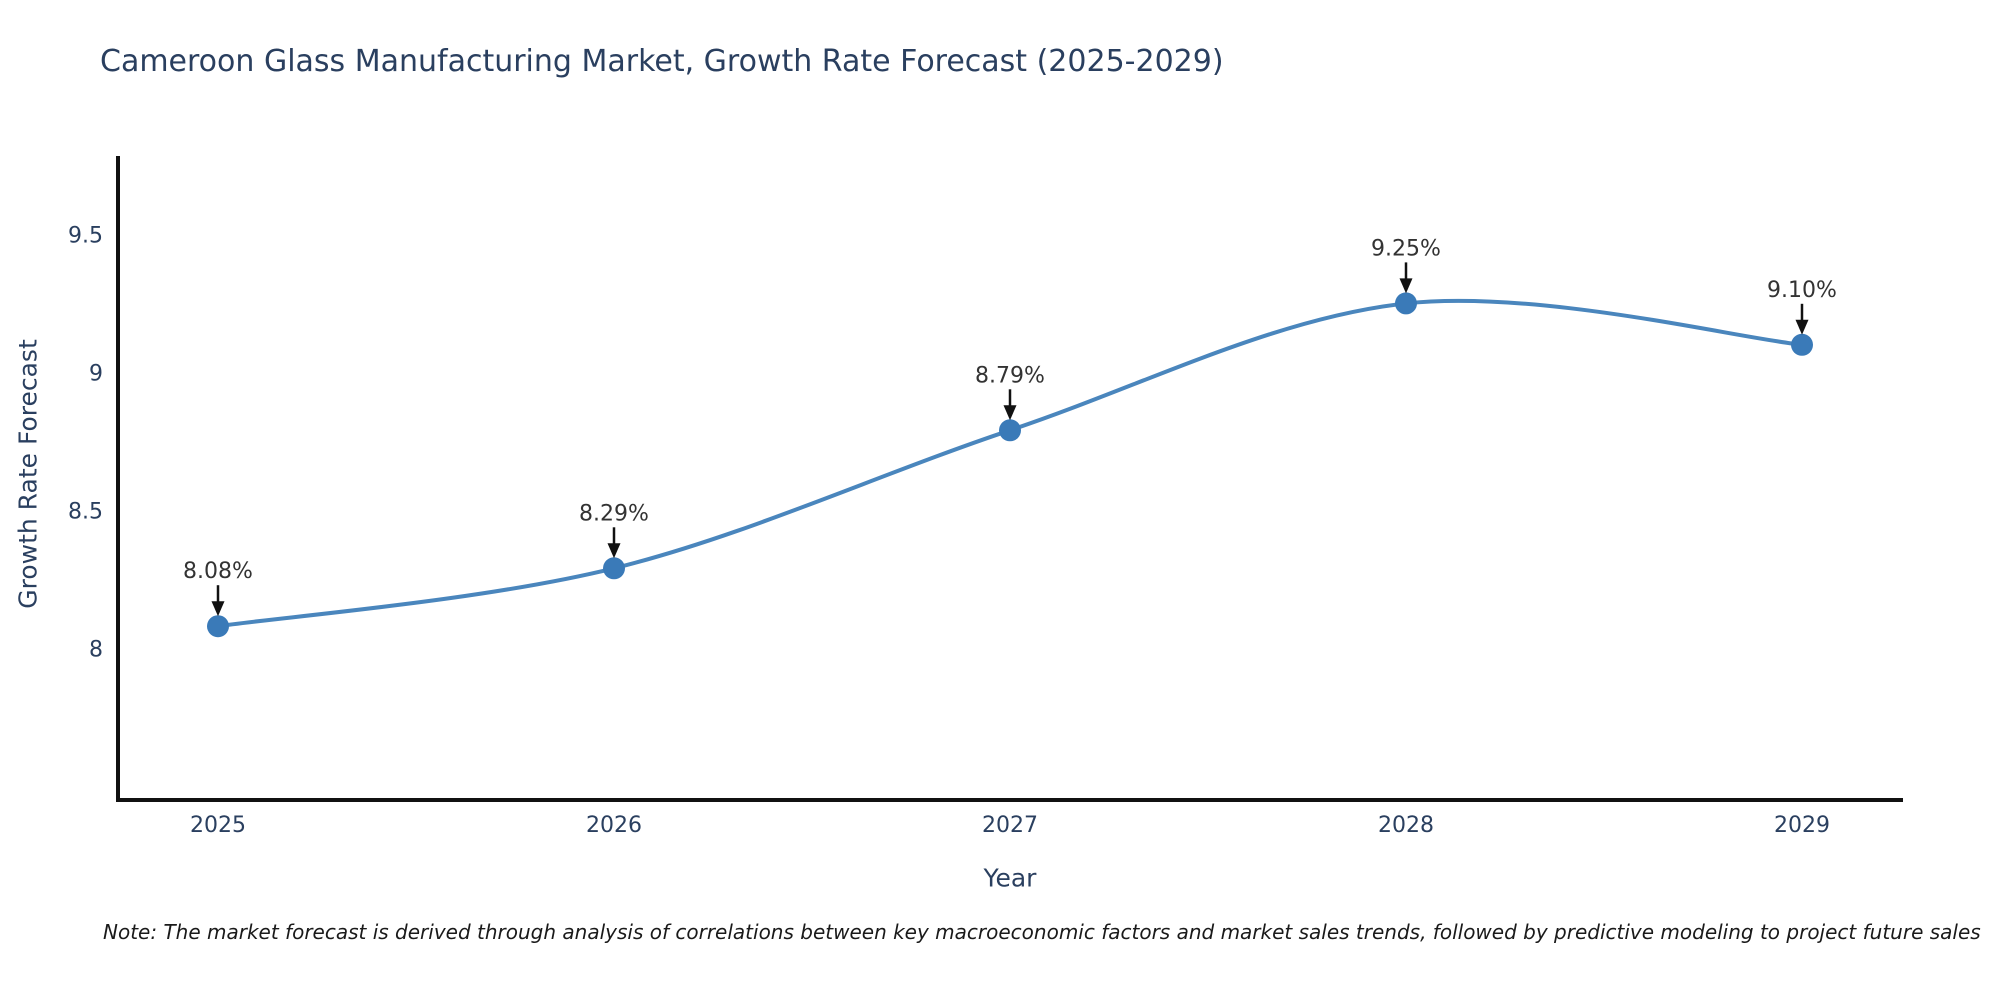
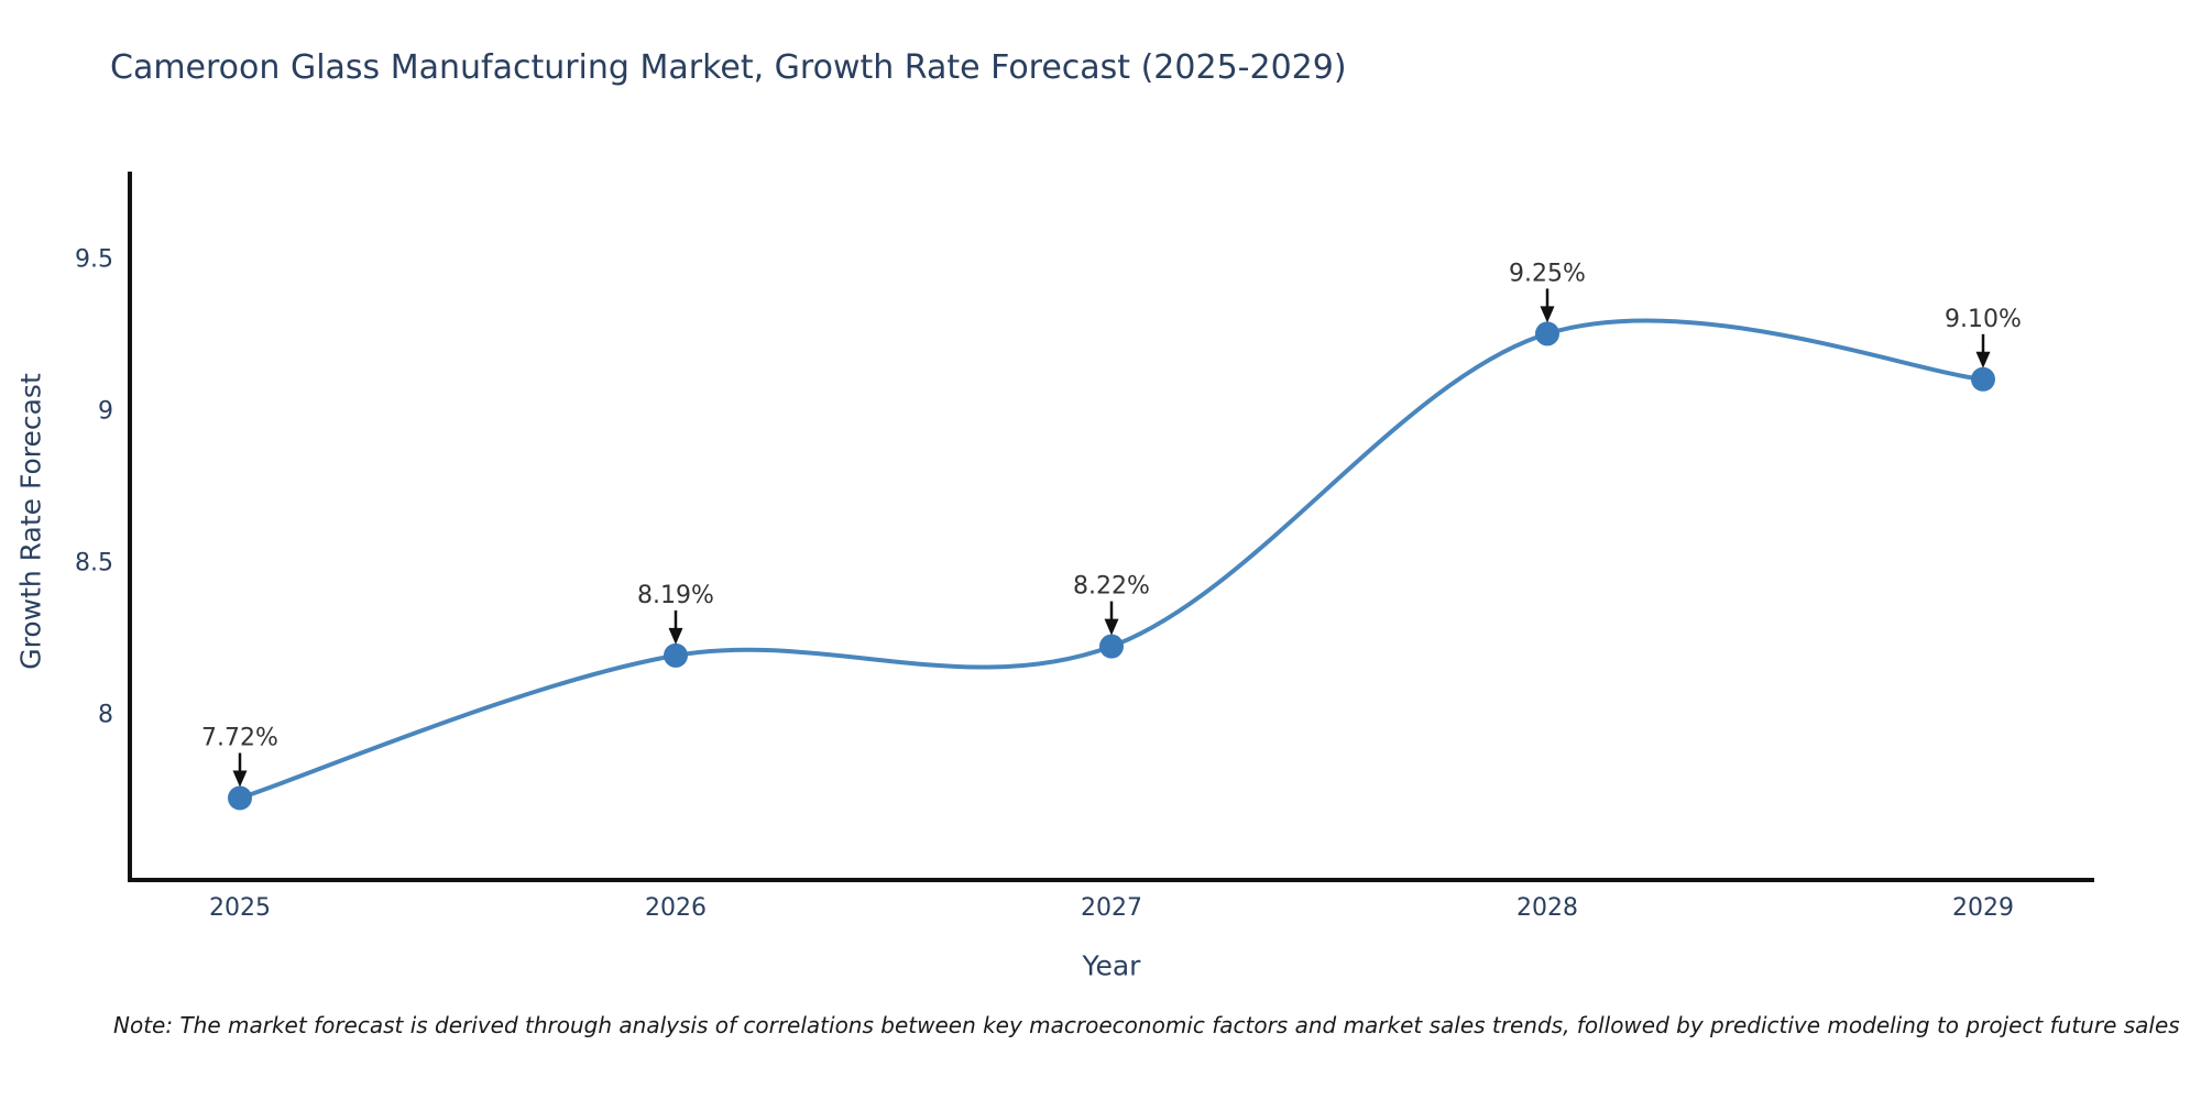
2025: 8.08% -> 7.72%
2026: 8.29% -> 8.19%
2027: 8.79% -> 8.22%
